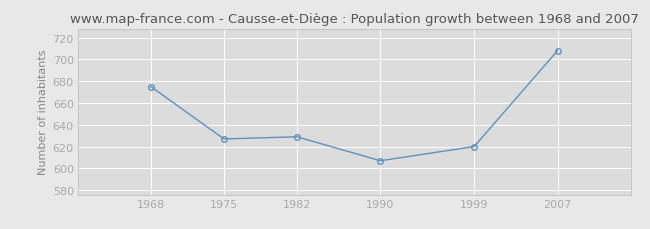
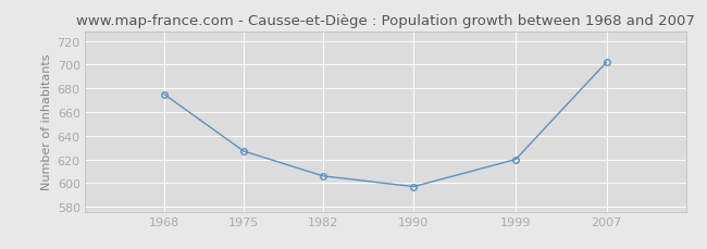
1982: 629 -> 606
1990: 607 -> 597
2007: 708 -> 702
